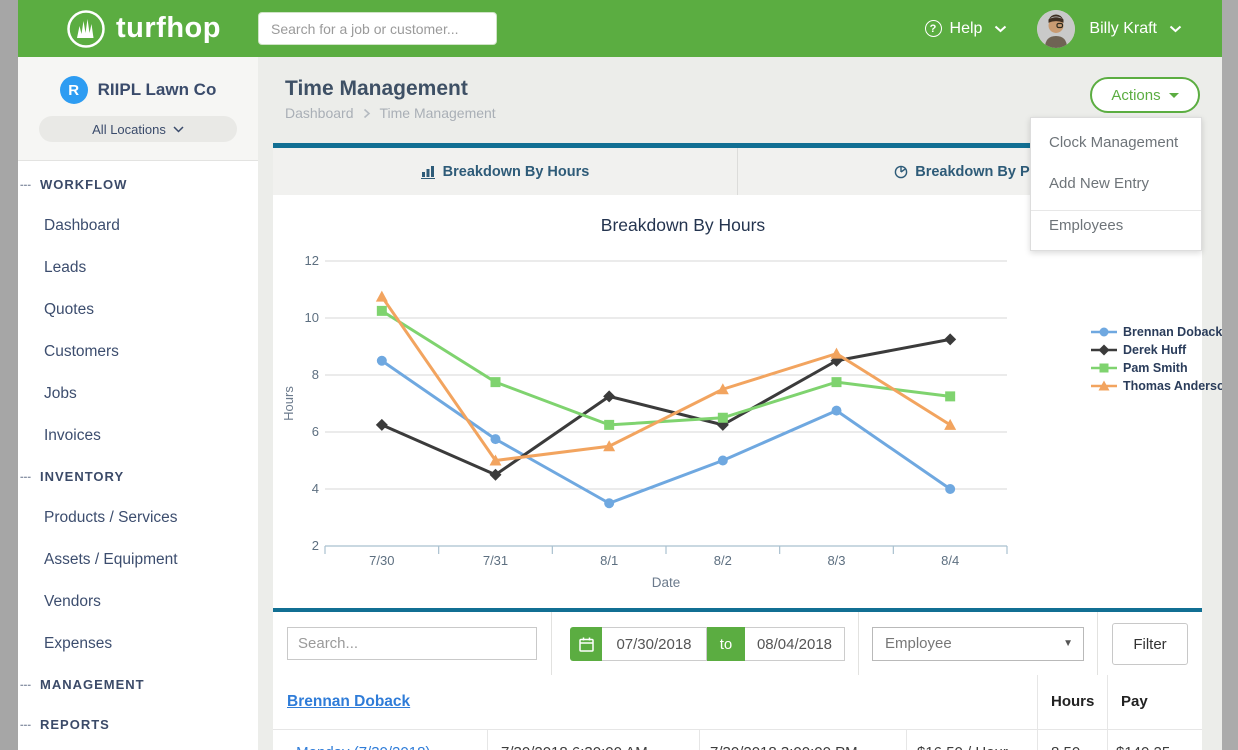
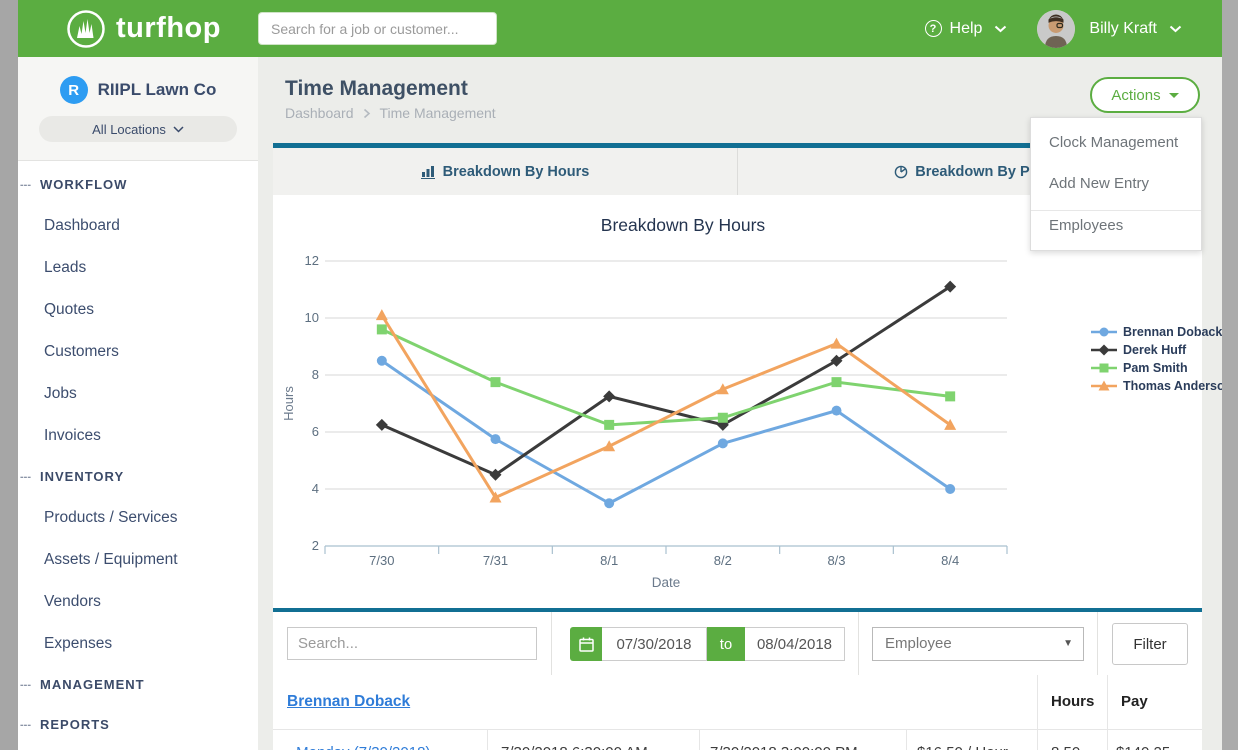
Pam Smith/7/30: 10.2 -> 9.6
Thomas Anderson/7/30: 10.8 -> 10.1
Thomas Anderson/7/31: 5.0 -> 3.7
Brennan Doback/8/2: 5.0 -> 5.6
Thomas Anderson/8/3: 8.8 -> 9.1
Derek Huff/8/4: 9.2 -> 11.1
